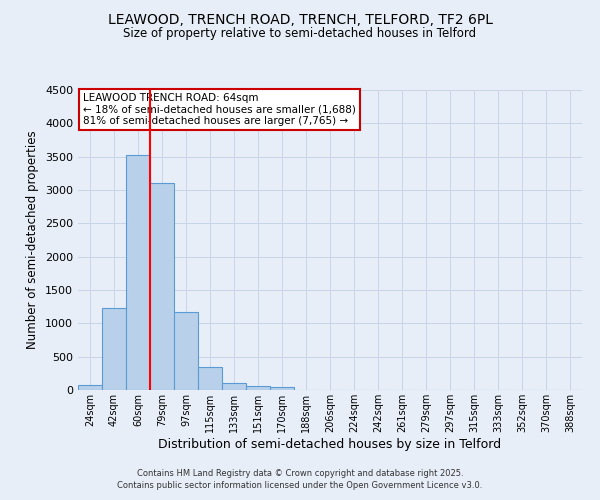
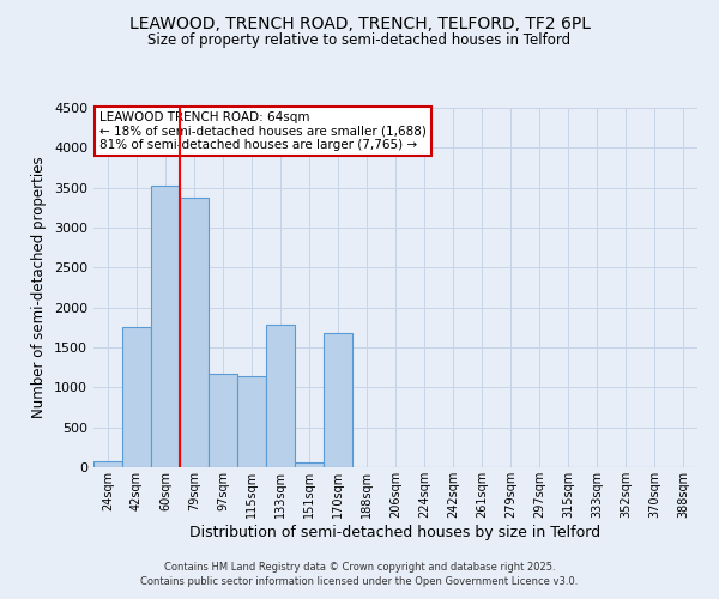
42sqm: 1230 -> 1760
79sqm: 3100 -> 3380
115sqm: 350 -> 1140
133sqm: 100 -> 1780
170sqm: 50 -> 1680
